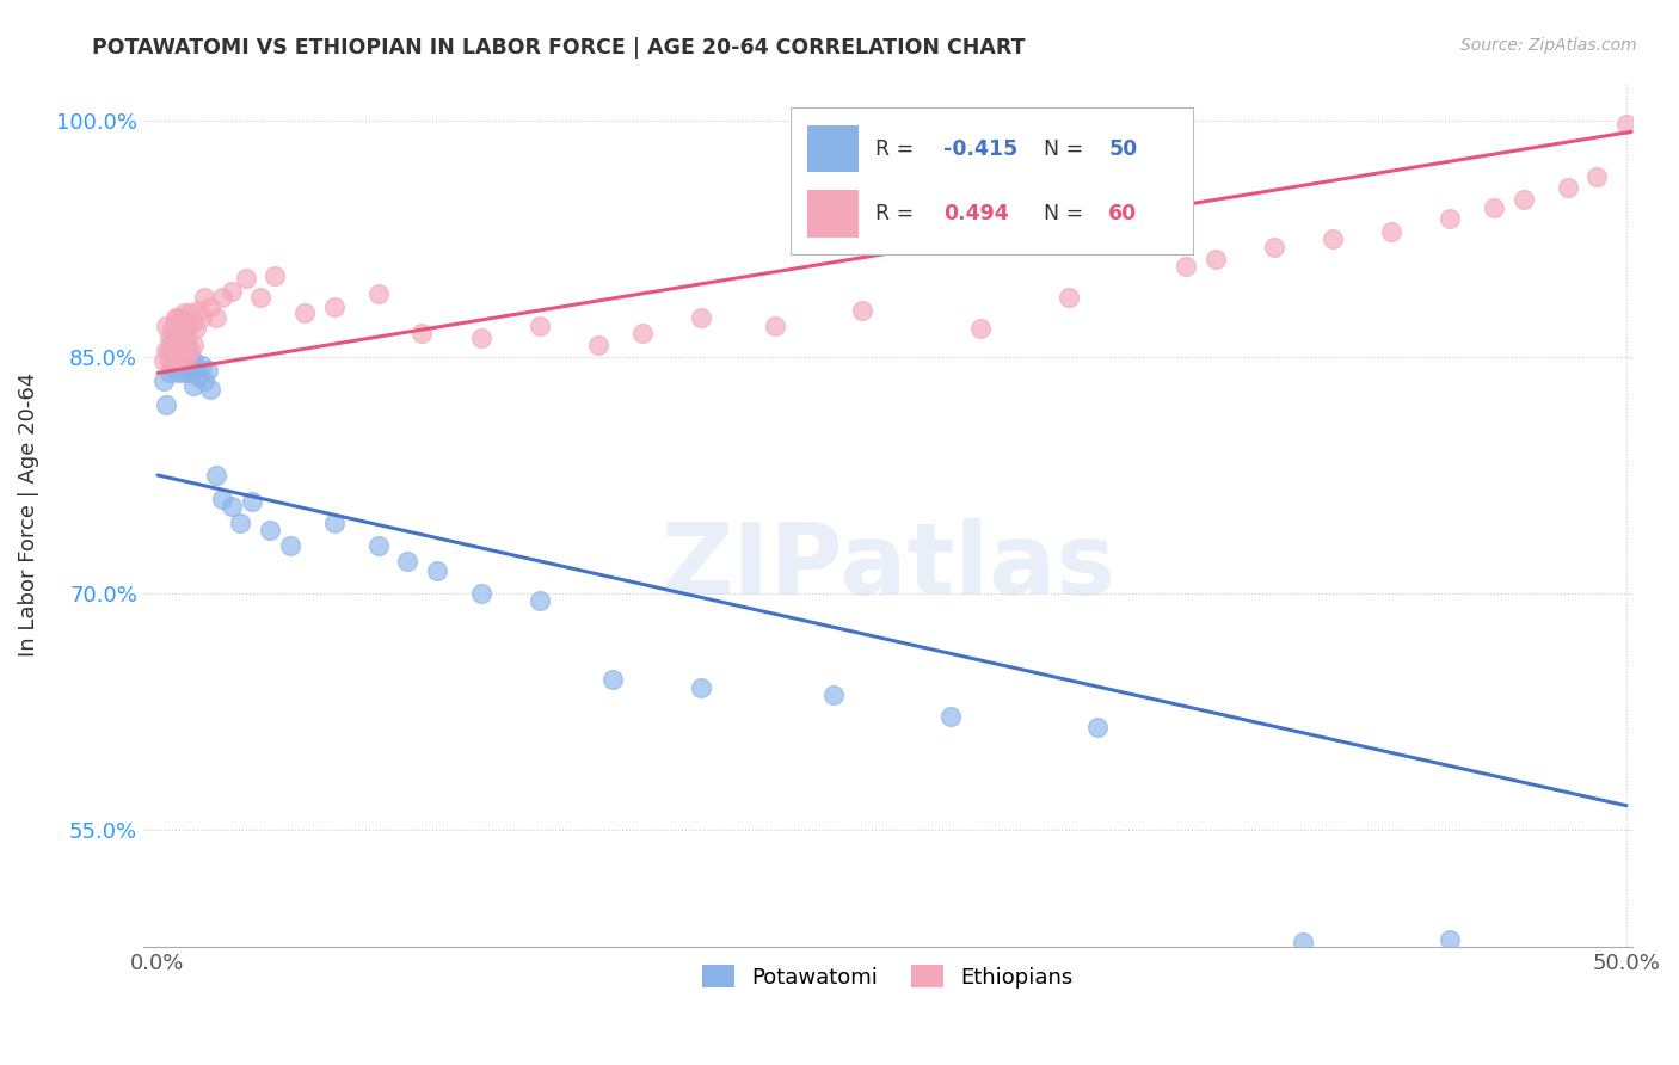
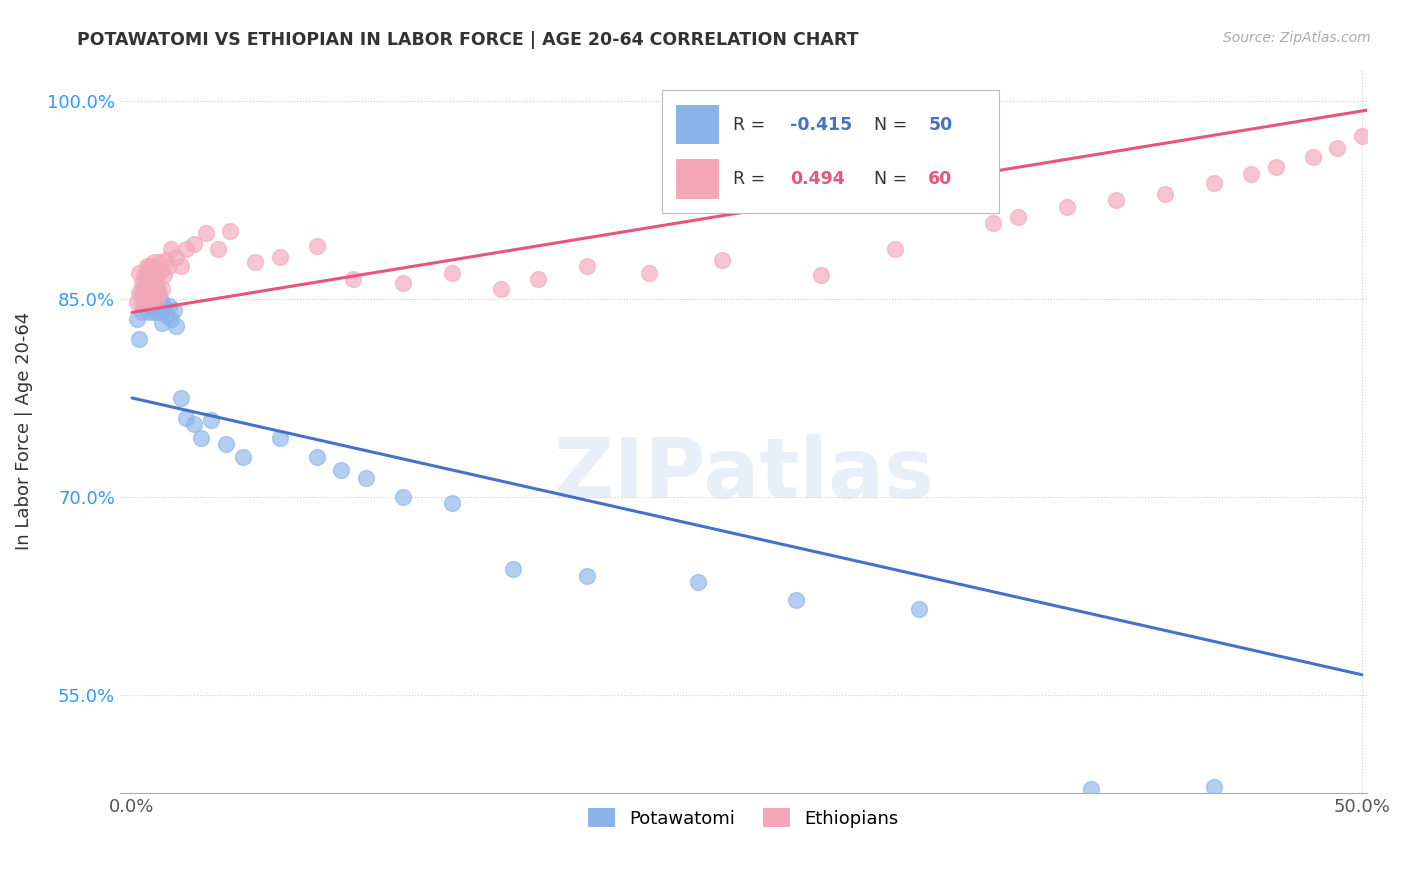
Ethiopians/50.0%: 99.8% -> 97.4%
